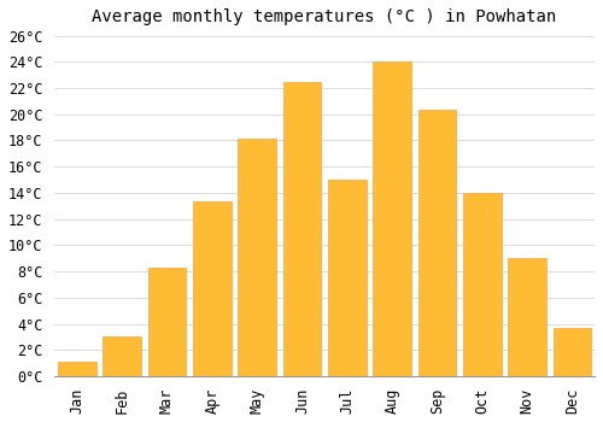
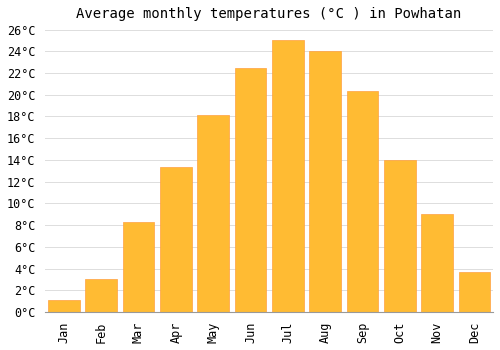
Jul: 15.0°C -> 25.0°C
